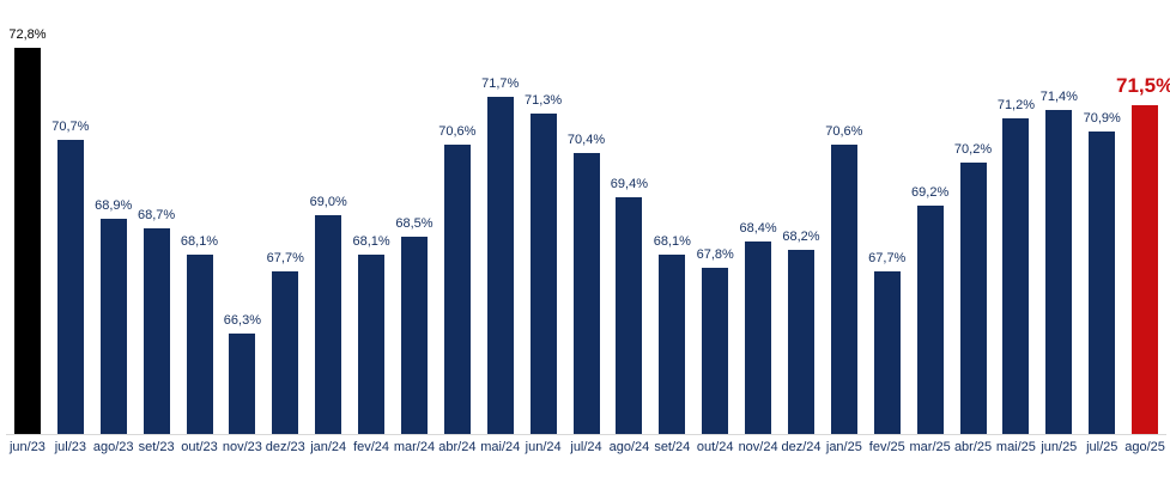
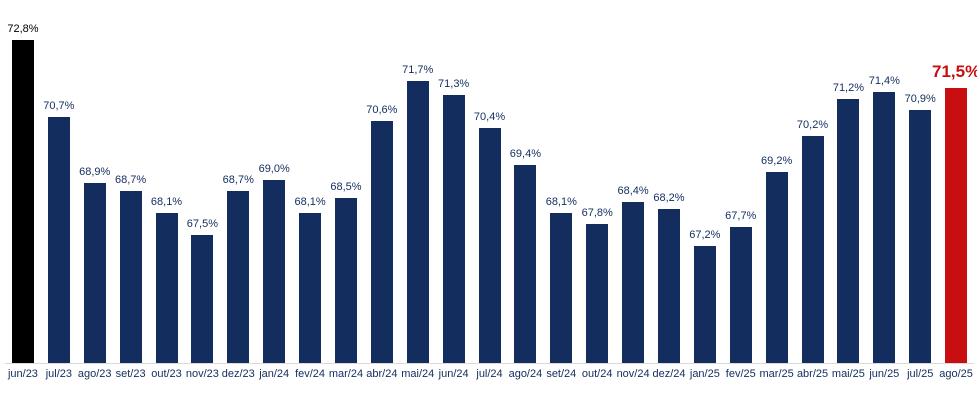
nov/23: 66,3% -> 67,5%
dez/23: 67,7% -> 68,7%
jan/25: 70,6% -> 67,2%
